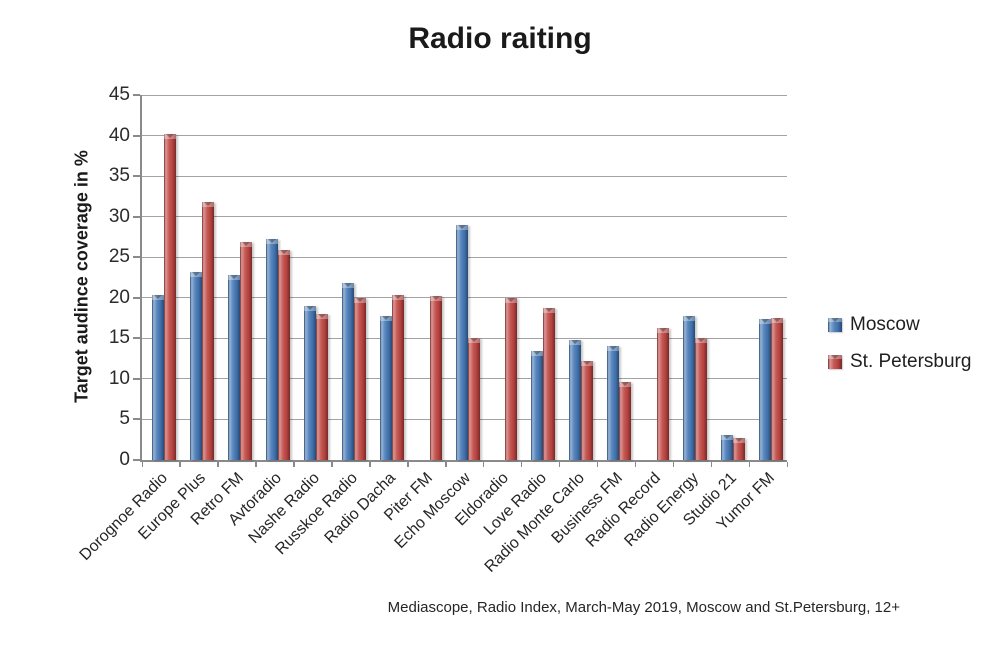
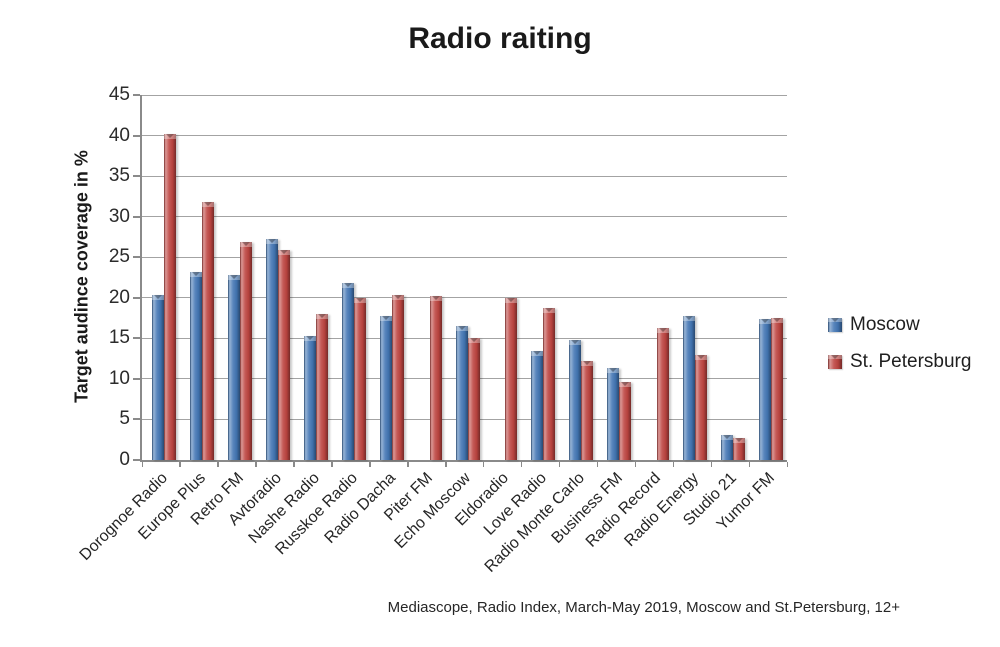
Moscow/Nashe Radio: 19 -> 15
Moscow/Echo Moscow: 29 -> 16
Moscow/Business FM: 14 -> 11
St. Petersburg/Radio Energy: 15 -> 13
